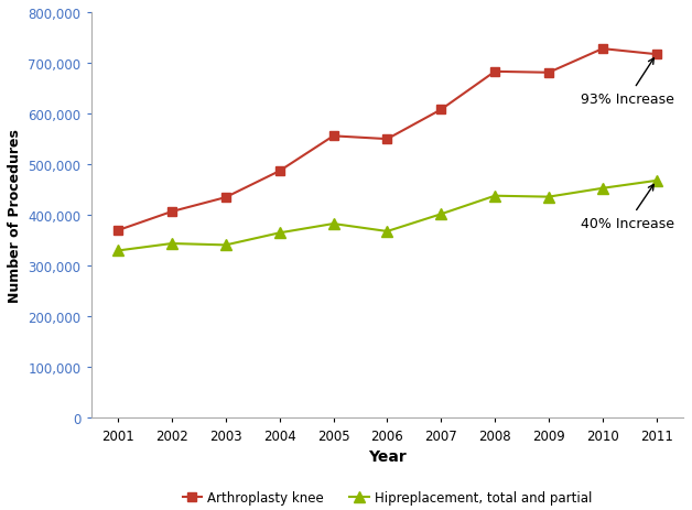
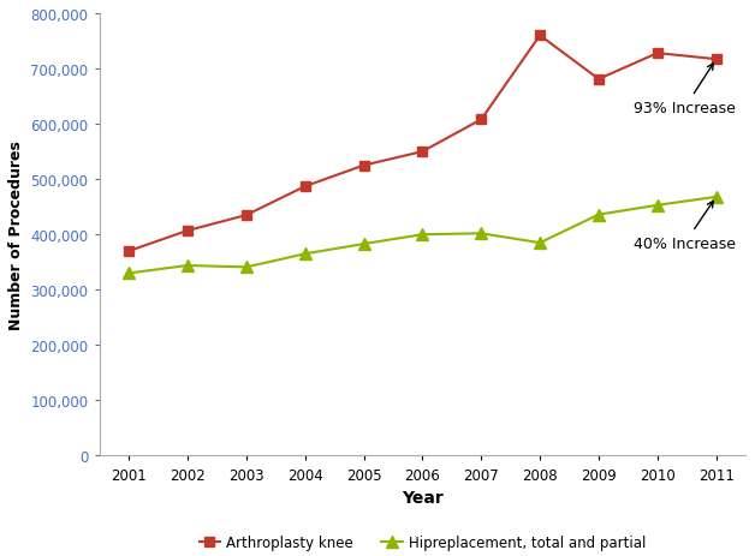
Arthroplasty knee/2005: 556,000 -> 525,000
Hipreplacement, total and partial/2006: 368,000 -> 400,000
Arthroplasty knee/2008: 683,000 -> 760,000
Hipreplacement, total and partial/2008: 438,000 -> 385,000
